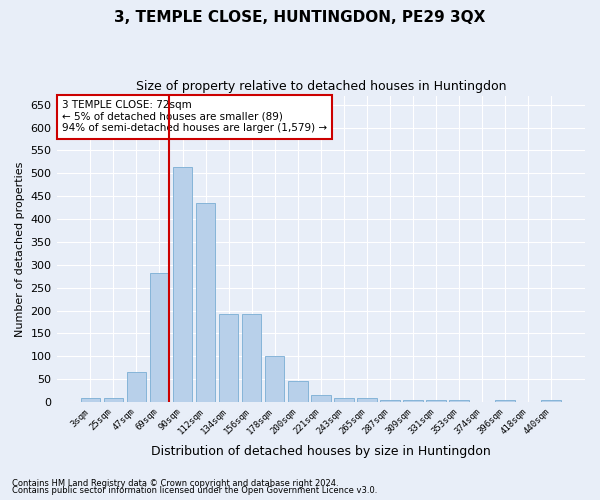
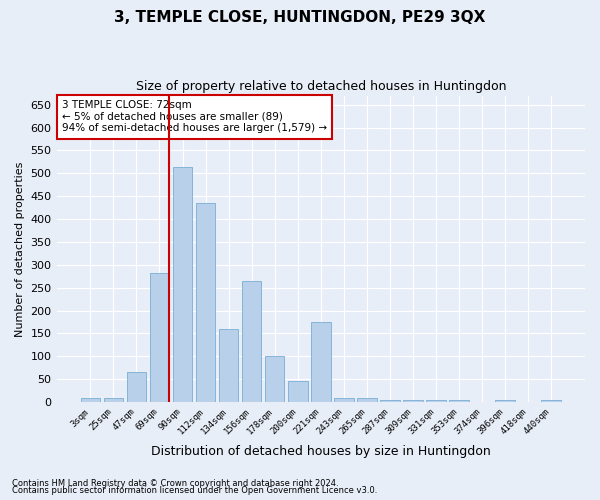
134sqm: 192 -> 160
156sqm: 192 -> 265
221sqm: 15 -> 175
